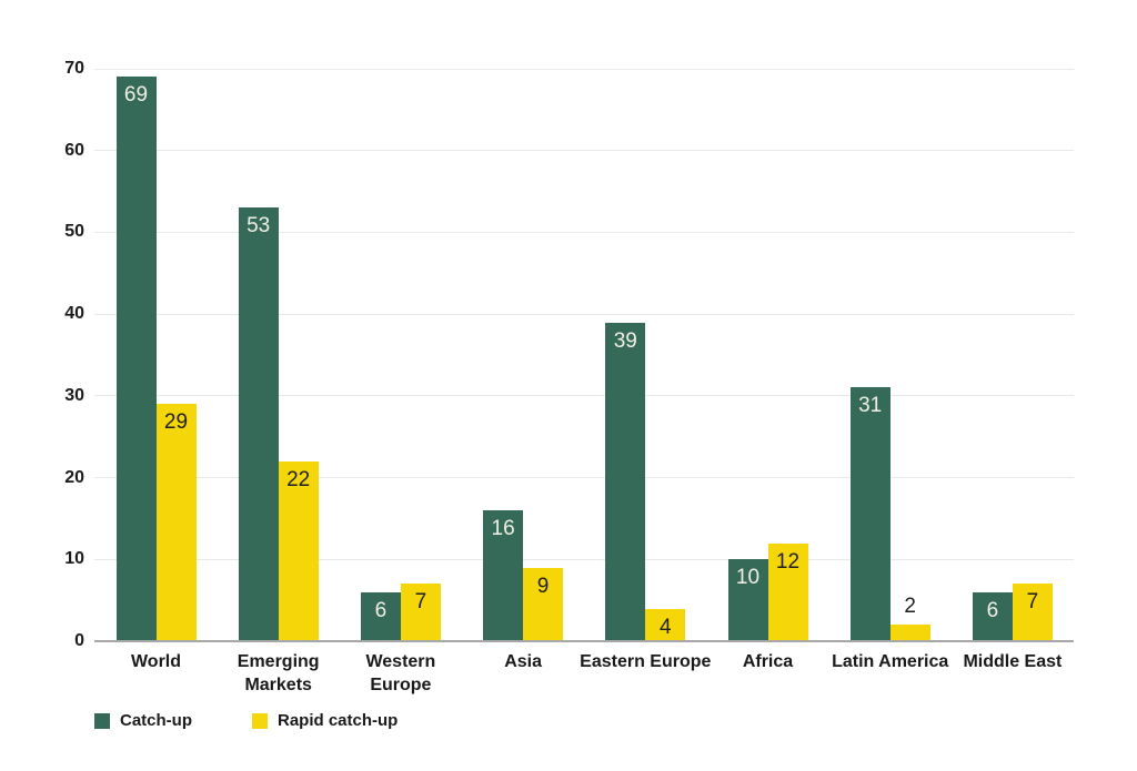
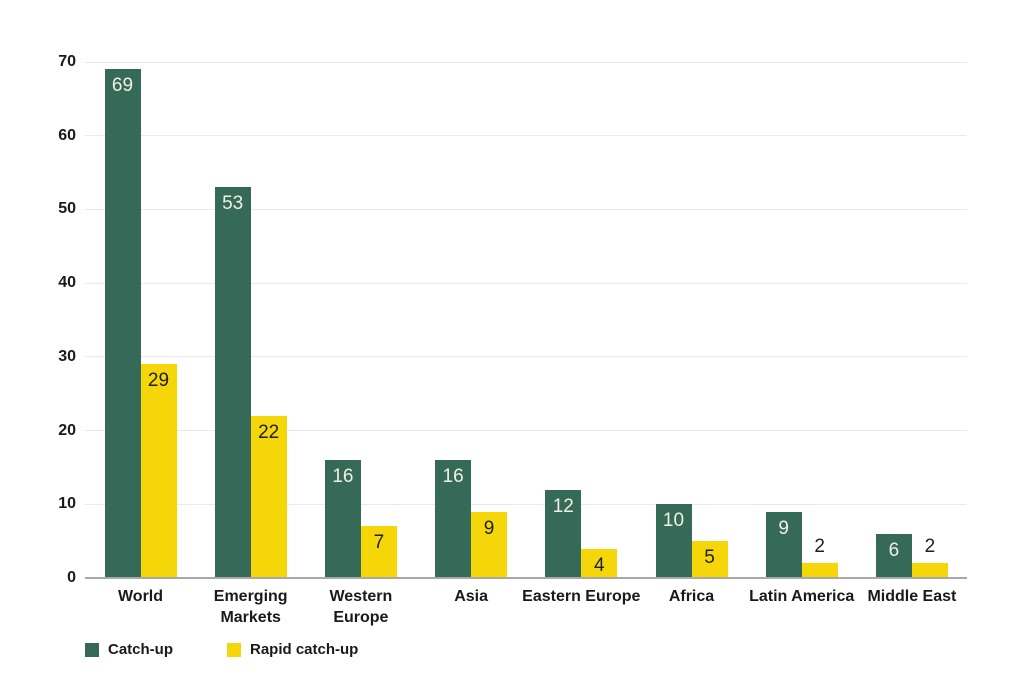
Catch-up/Western Europe: 6 -> 16
Catch-up/Eastern Europe: 39 -> 12
Rapid catch-up/Africa: 12 -> 5
Catch-up/Latin America: 31 -> 9
Rapid catch-up/Middle East: 7 -> 2
